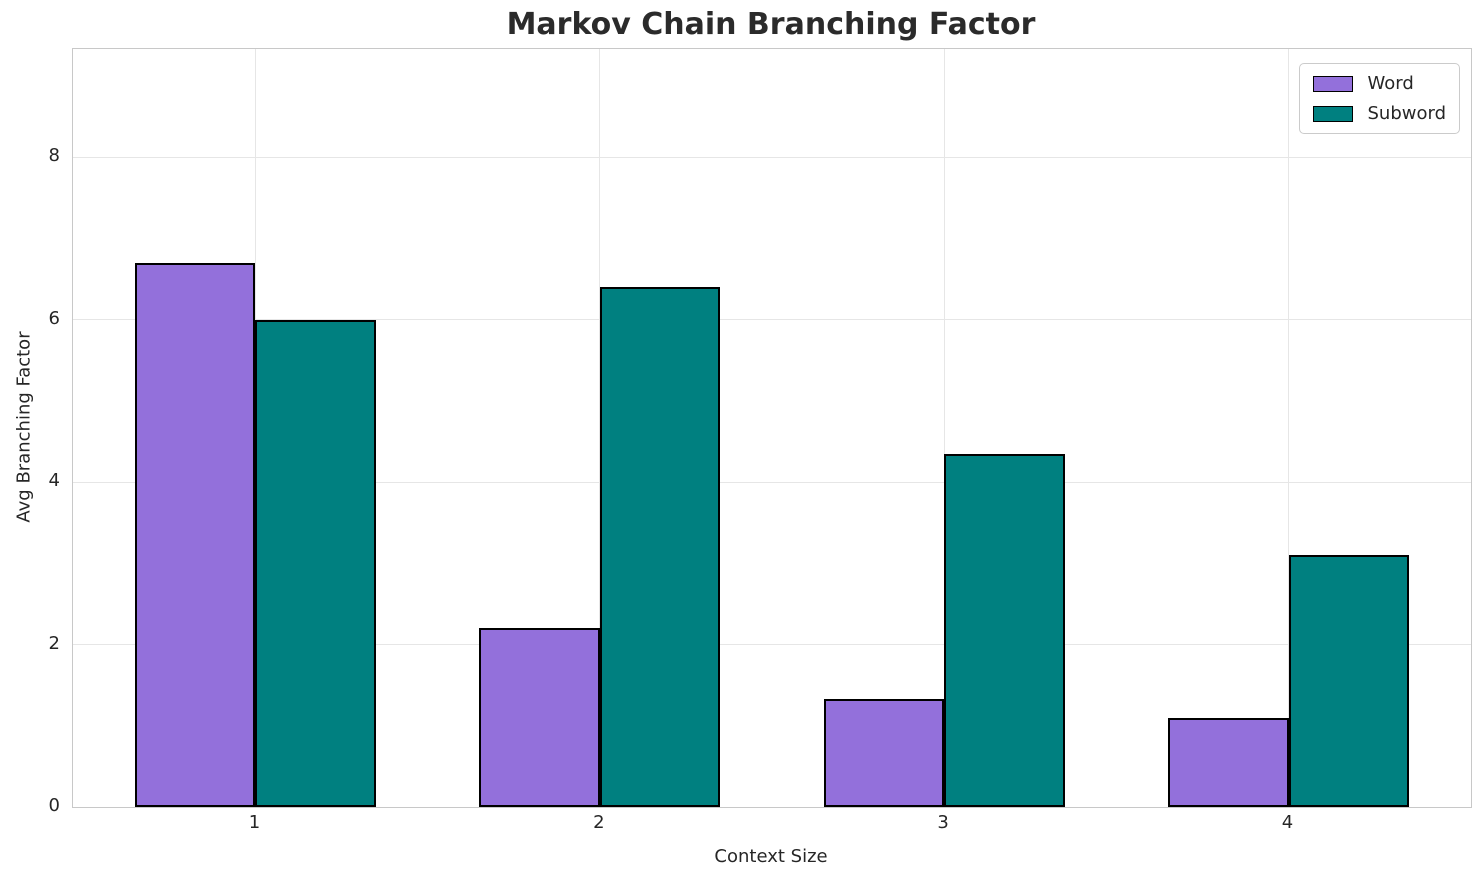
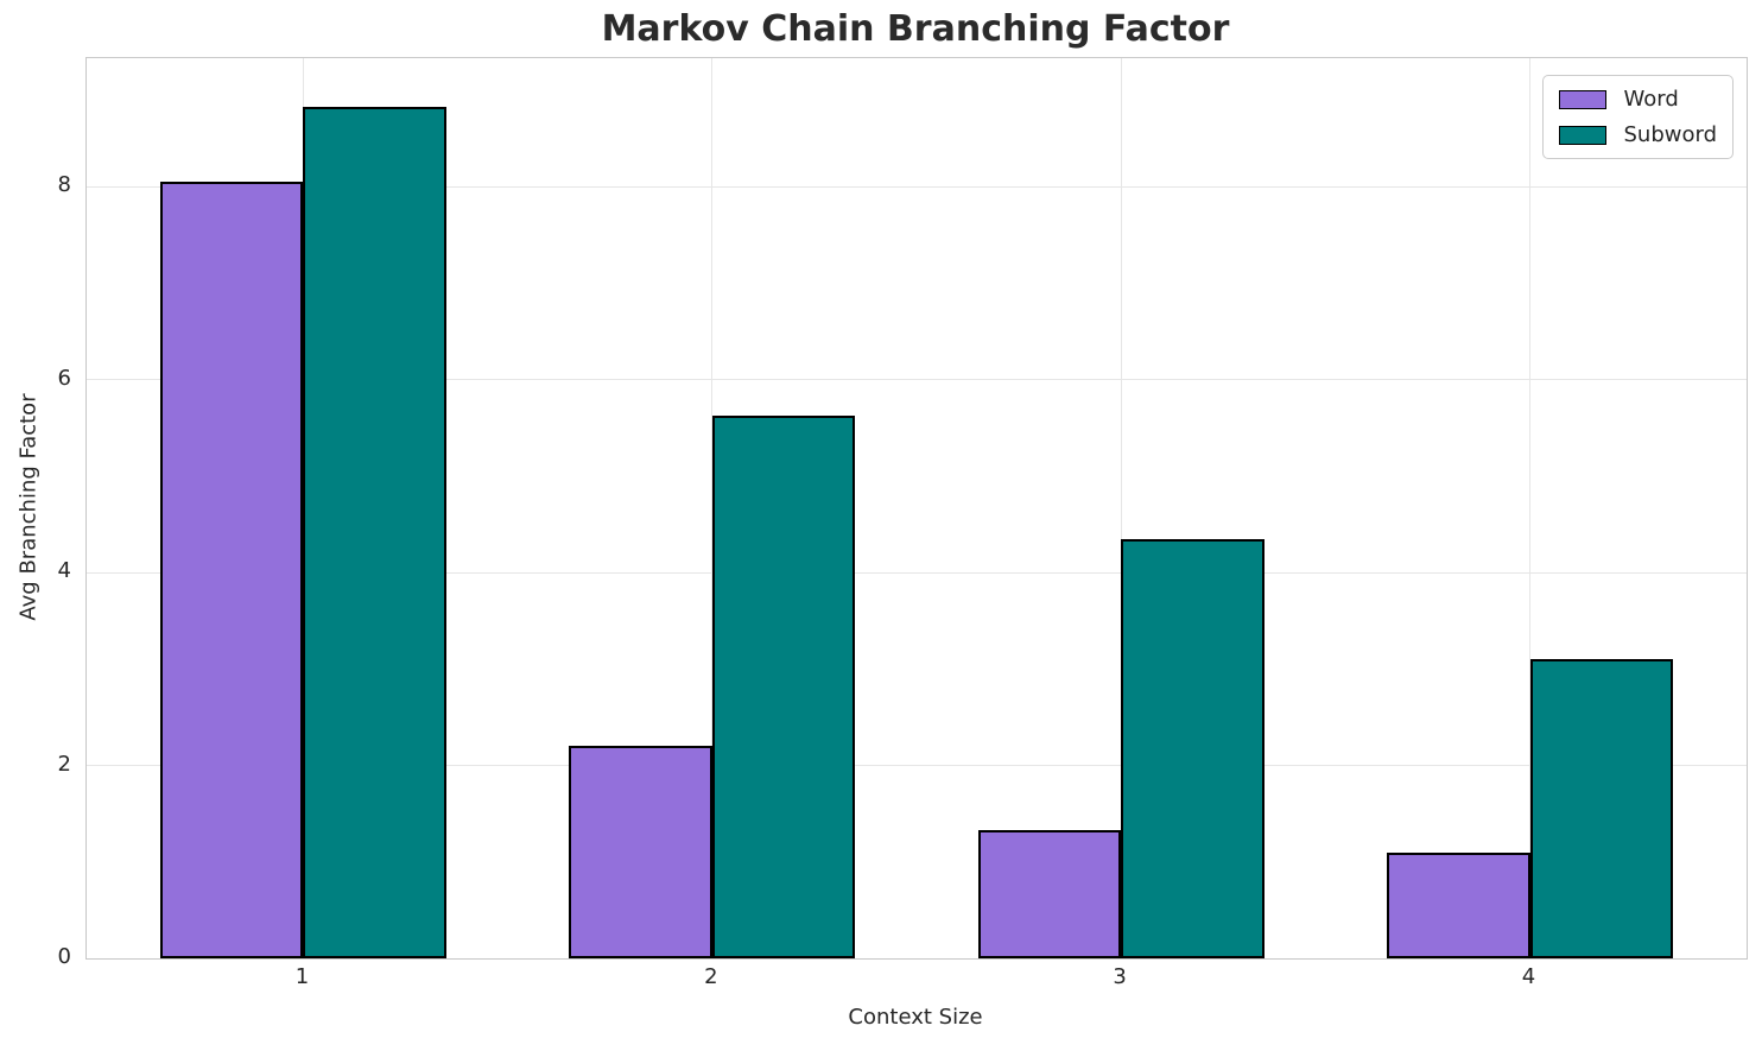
Word/1: 6.7 -> 8.1
Subword/1: 6.0 -> 8.8
Subword/2: 6.4 -> 5.6
